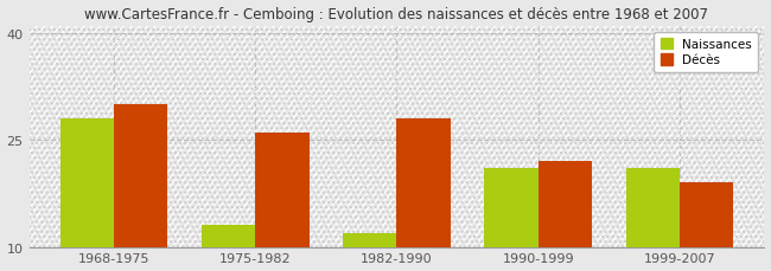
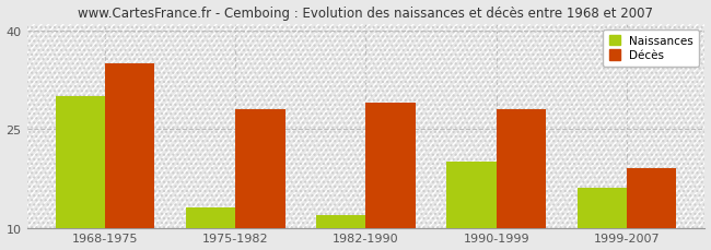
Naissances/1968-1975: 28 -> 30
Décès/1968-1975: 30 -> 35
Décès/1975-1982: 26 -> 28
Décès/1982-1990: 28 -> 29
Naissances/1990-1999: 21 -> 20
Décès/1990-1999: 22 -> 28
Naissances/1999-2007: 21 -> 16
